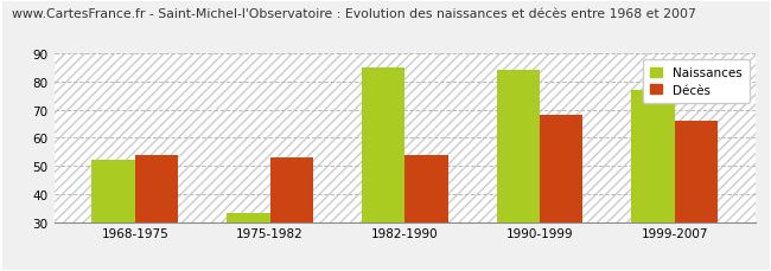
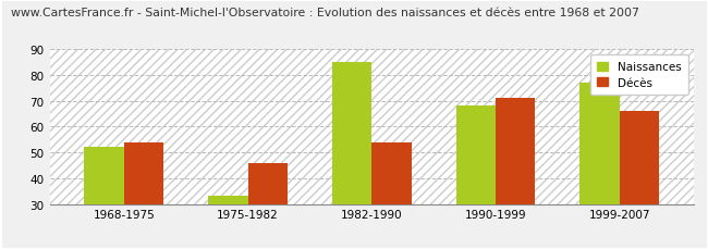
Décès/1975-1982: 53 -> 46
Naissances/1990-1999: 84 -> 68
Décès/1990-1999: 68 -> 71
